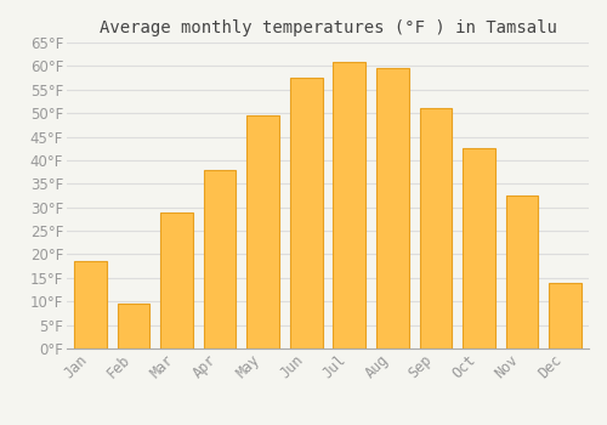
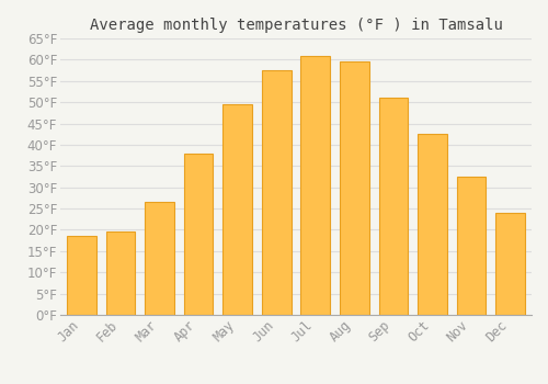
Feb: 9.5°F -> 19.5°F
Mar: 29.0°F -> 26.5°F
Dec: 14.0°F -> 24.0°F
